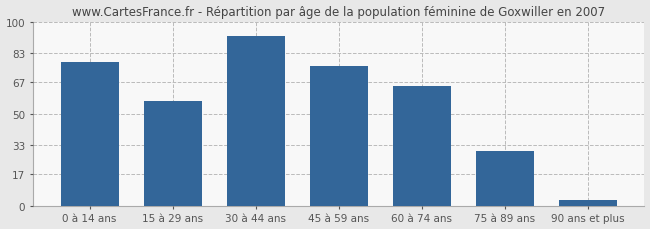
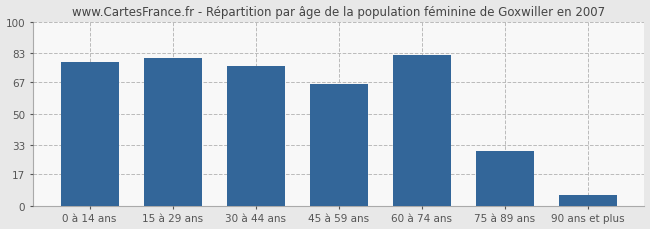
15 à 29 ans: 57 -> 80
30 à 44 ans: 92 -> 76
45 à 59 ans: 76 -> 66
60 à 74 ans: 65 -> 82
90 ans et plus: 3 -> 6
